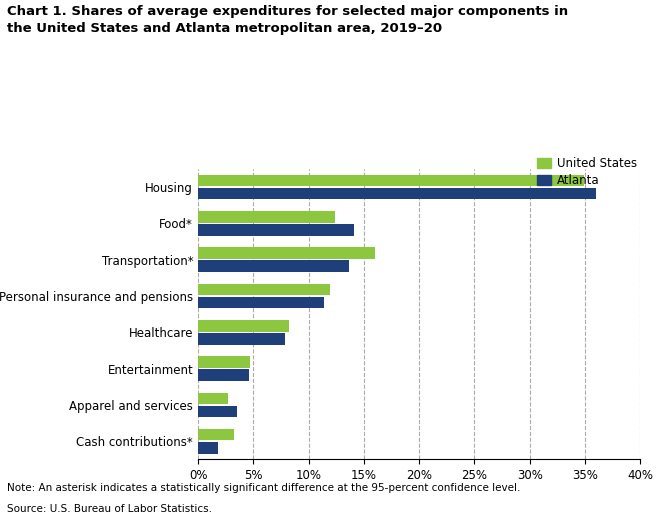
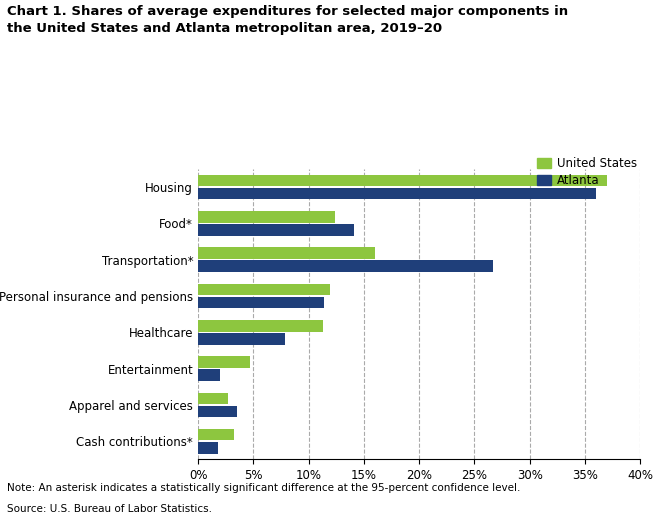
United States/Housing: 34.9% -> 37.0%
Atlanta/Transportation*: 13.7% -> 26.7%
United States/Healthcare: 8.2% -> 11.3%
Atlanta/Entertainment: 4.6% -> 2.0%
